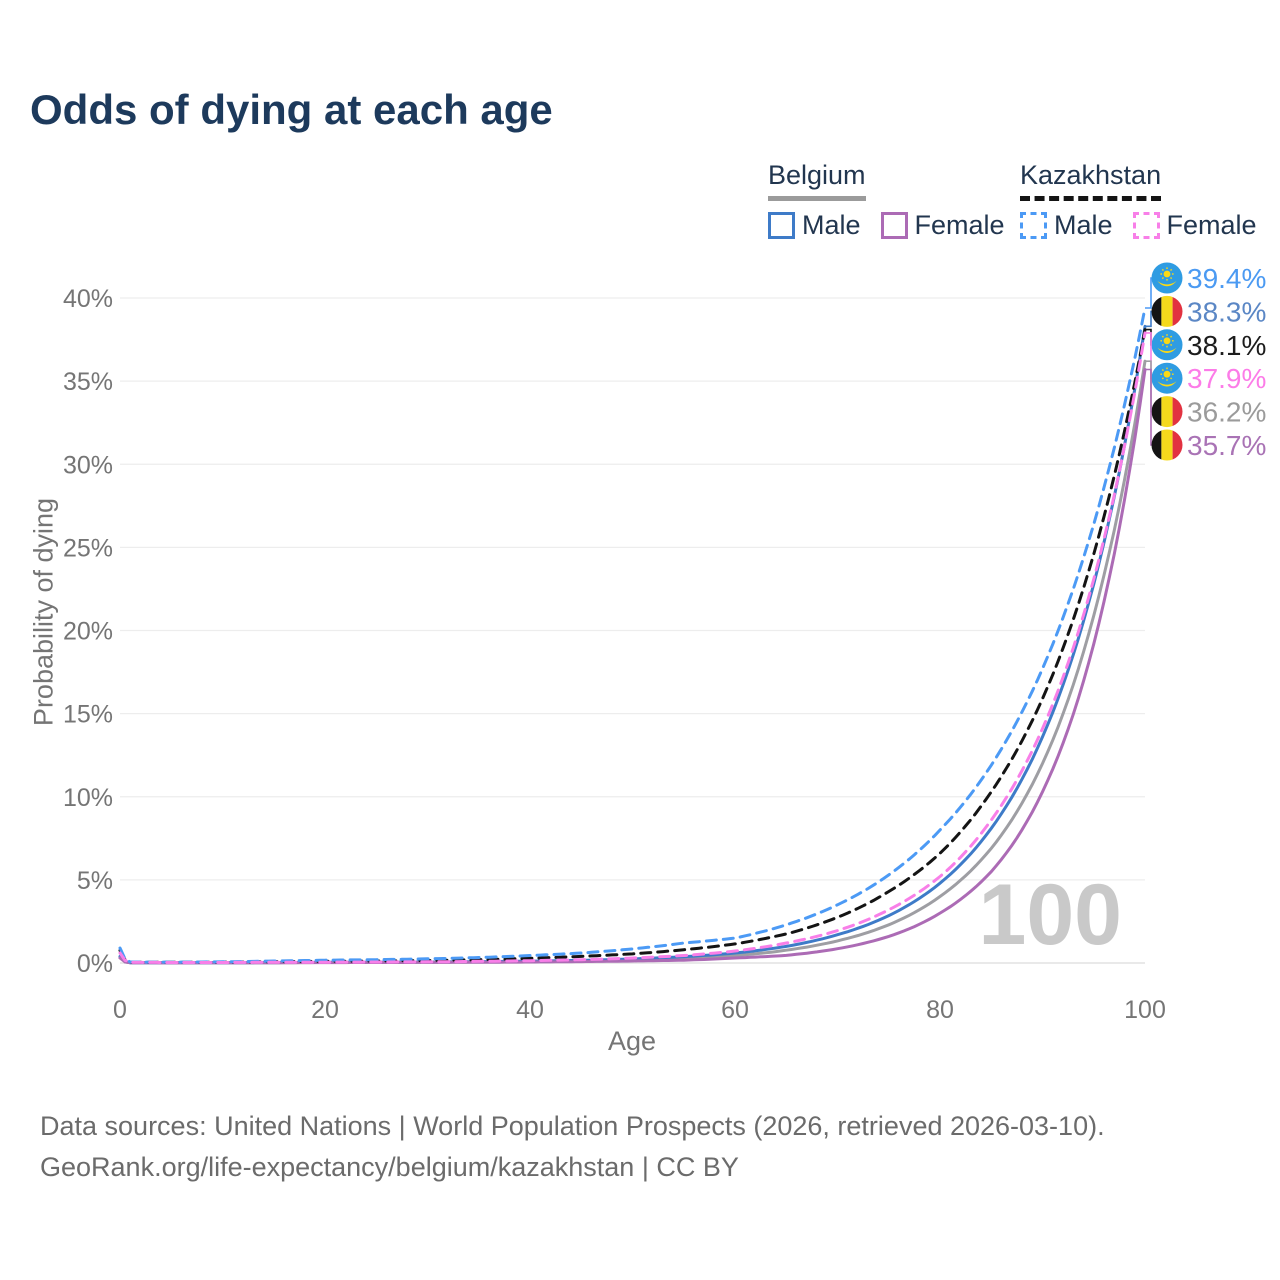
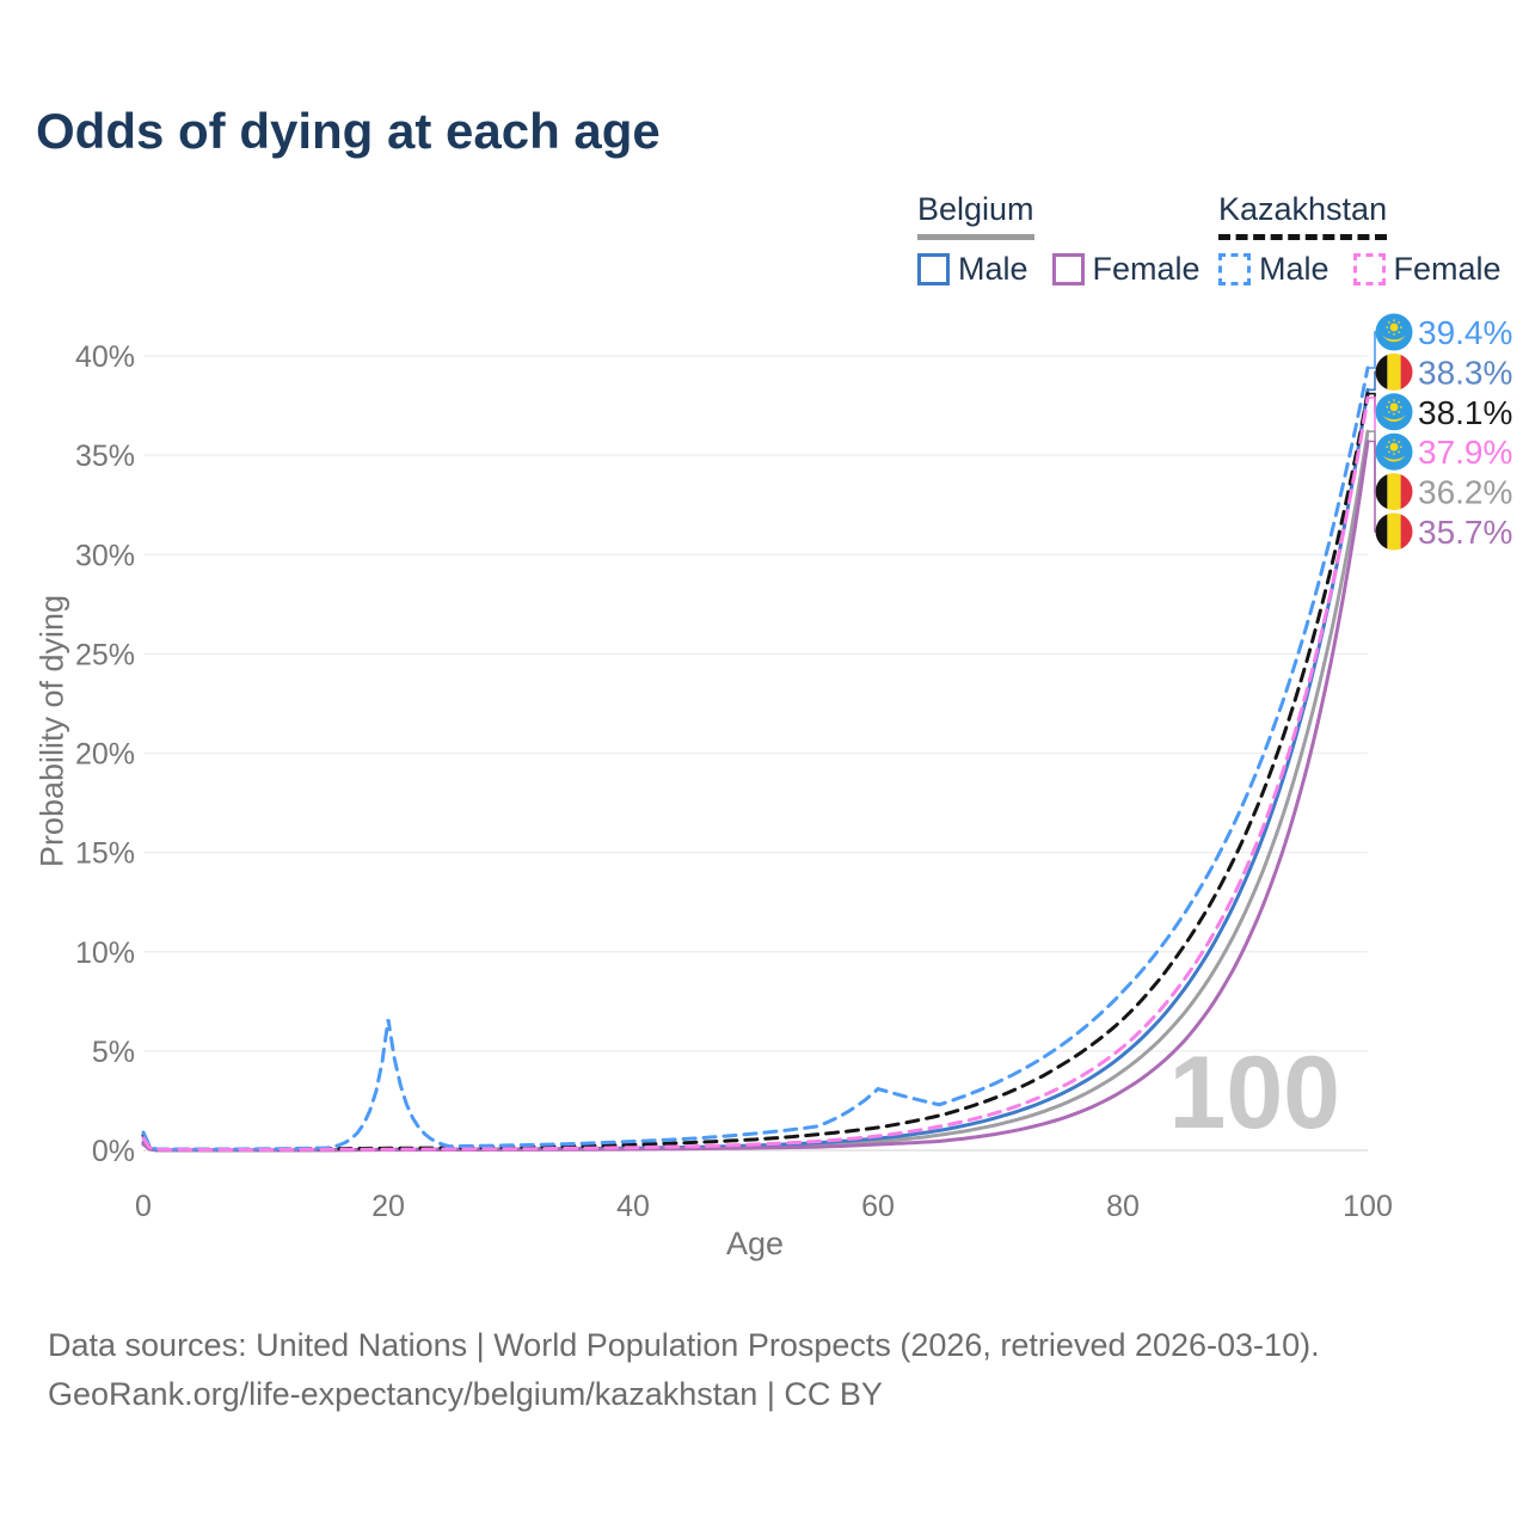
Kazakhstan Male/20: 0.2% -> 6.6%
Kazakhstan Male/60: 1.5% -> 3.1%
